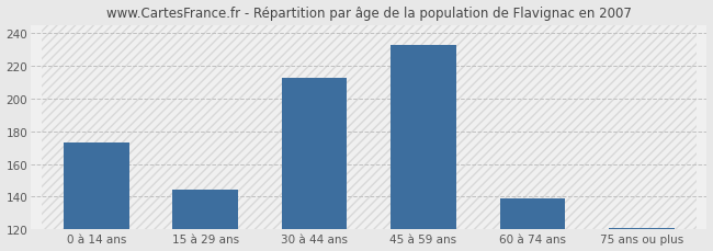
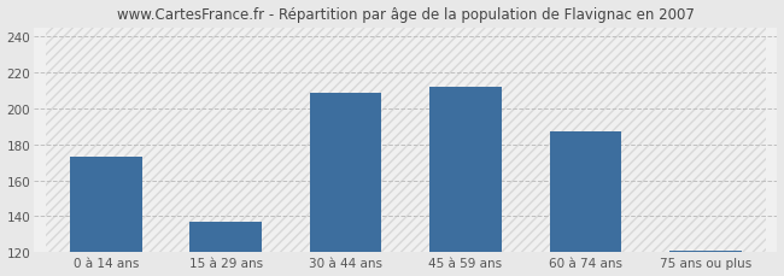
15 à 29 ans: 144 -> 137
30 à 44 ans: 213 -> 209
45 à 59 ans: 233 -> 212
60 à 74 ans: 139 -> 187
